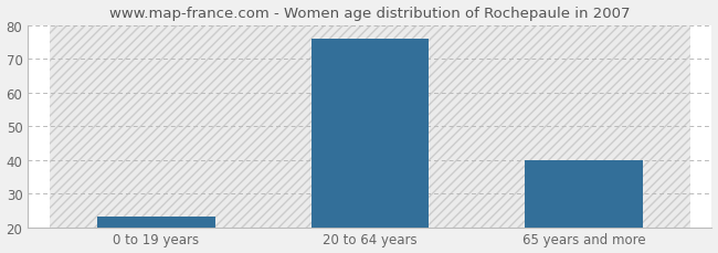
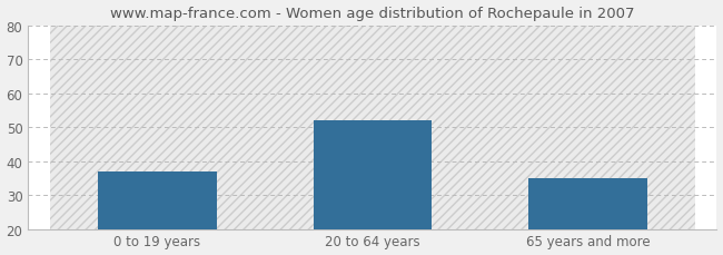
0 to 19 years: 23 -> 37
20 to 64 years: 76 -> 52
65 years and more: 40 -> 35
